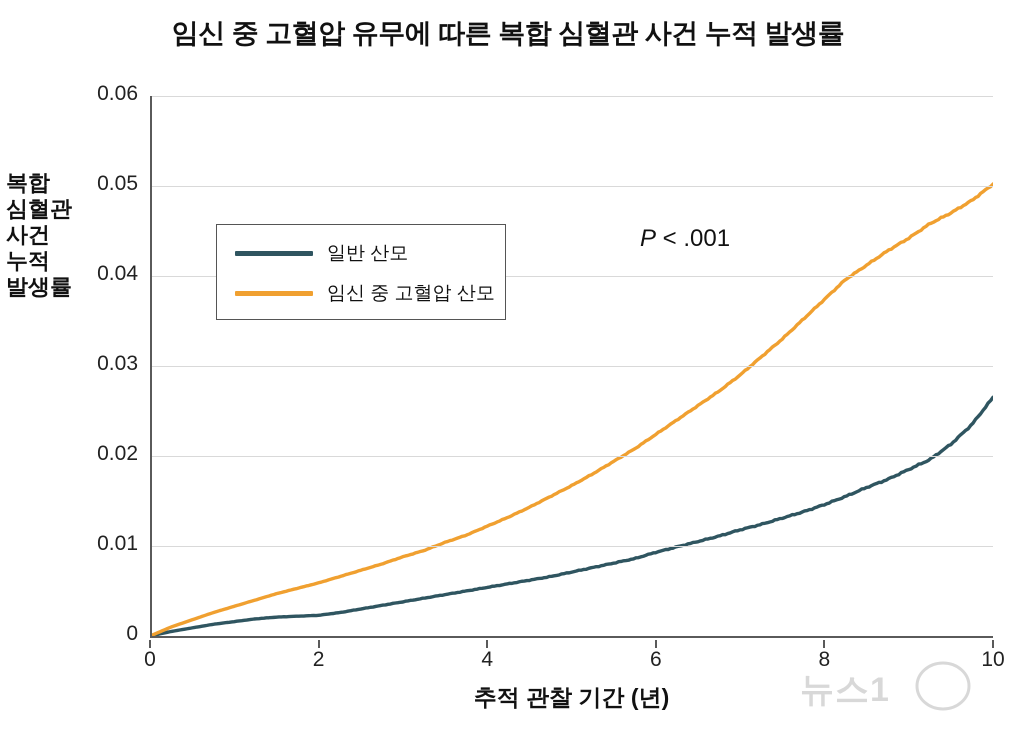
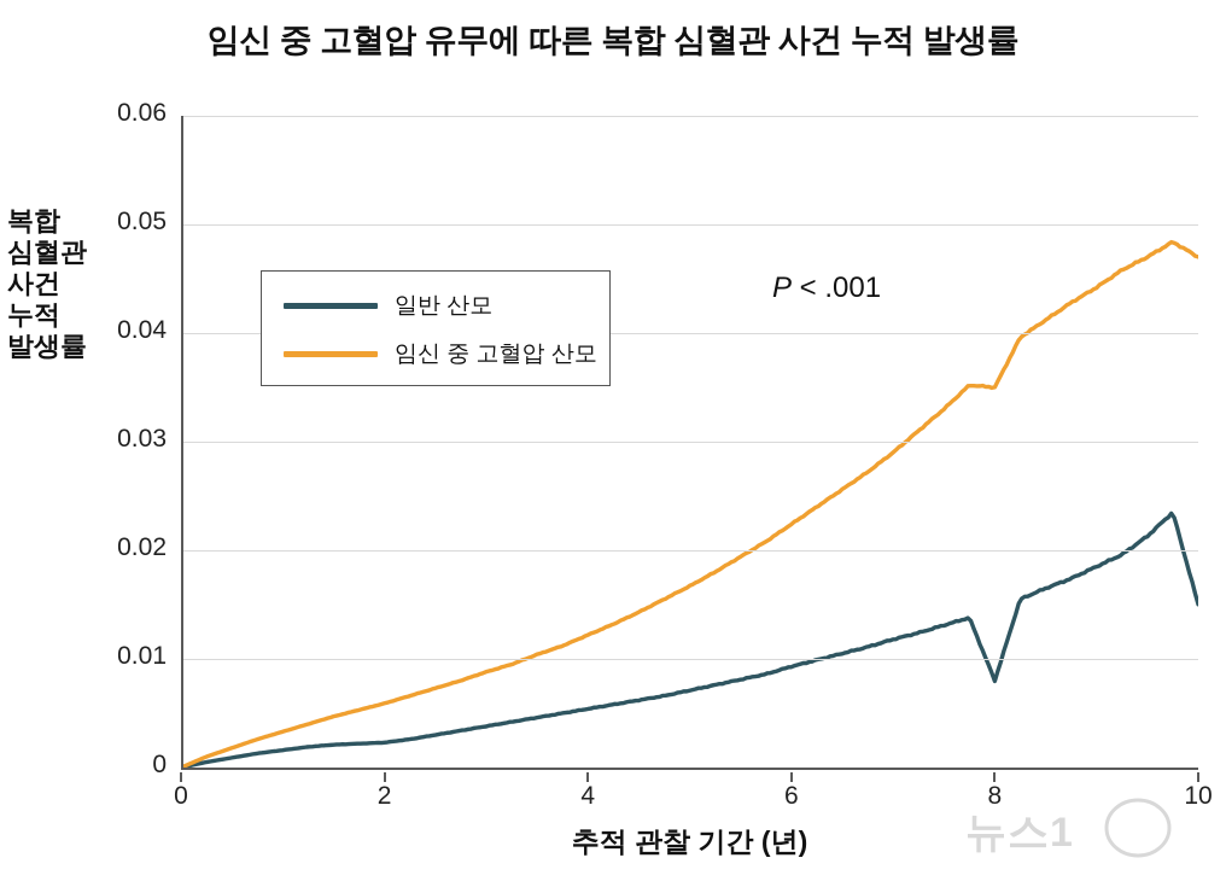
일반 산모/8: 0.015 -> 0.008
임신 중 고혈압 산모/8: 0.037 -> 0.035
일반 산모/10: 0.026 -> 0.015
임신 중 고혈압 산모/10: 0.050 -> 0.047
